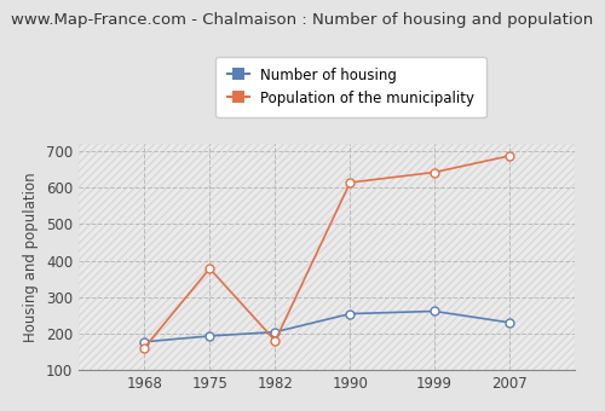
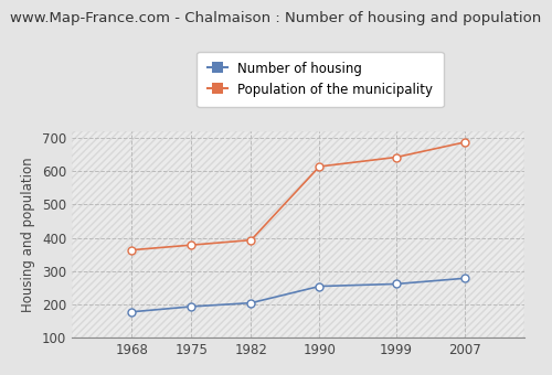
Population of the municipality/1968: 160 -> 363
Population of the municipality/1982: 180 -> 393
Number of housing/2007: 230 -> 278
